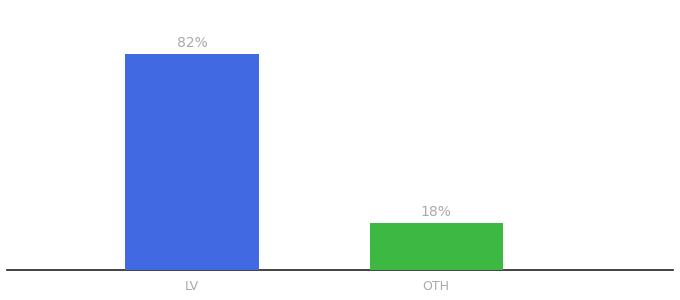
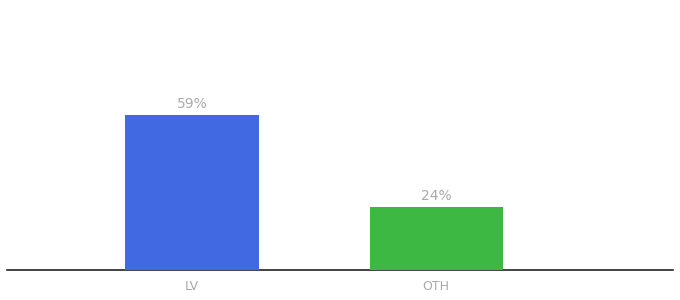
LV: 82% -> 59%
OTH: 18% -> 24%
